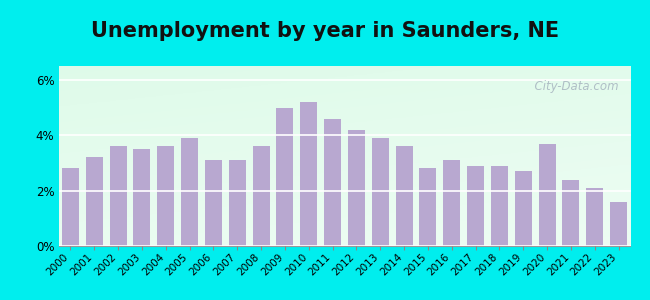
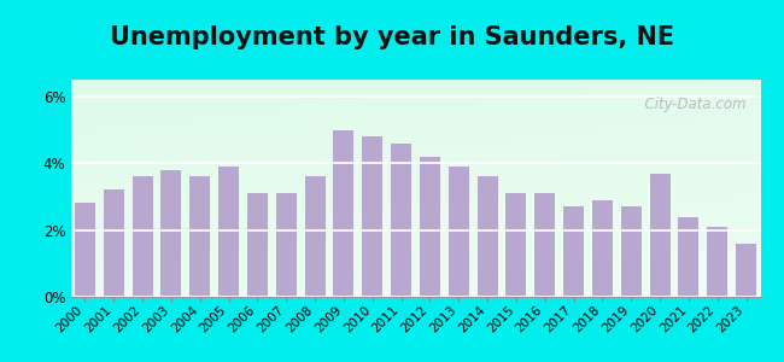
2003: 3.5% -> 3.8%
2010: 5.2% -> 4.8%
2015: 2.8% -> 3.1%
2017: 2.9% -> 2.7%
